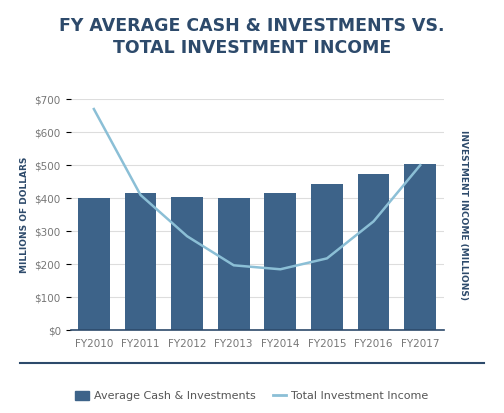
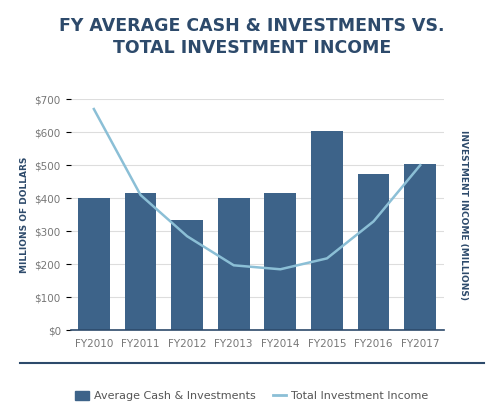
Average Cash & Investments/FY2012: $403 -> $335
Average Cash & Investments/FY2015: $442 -> $605
